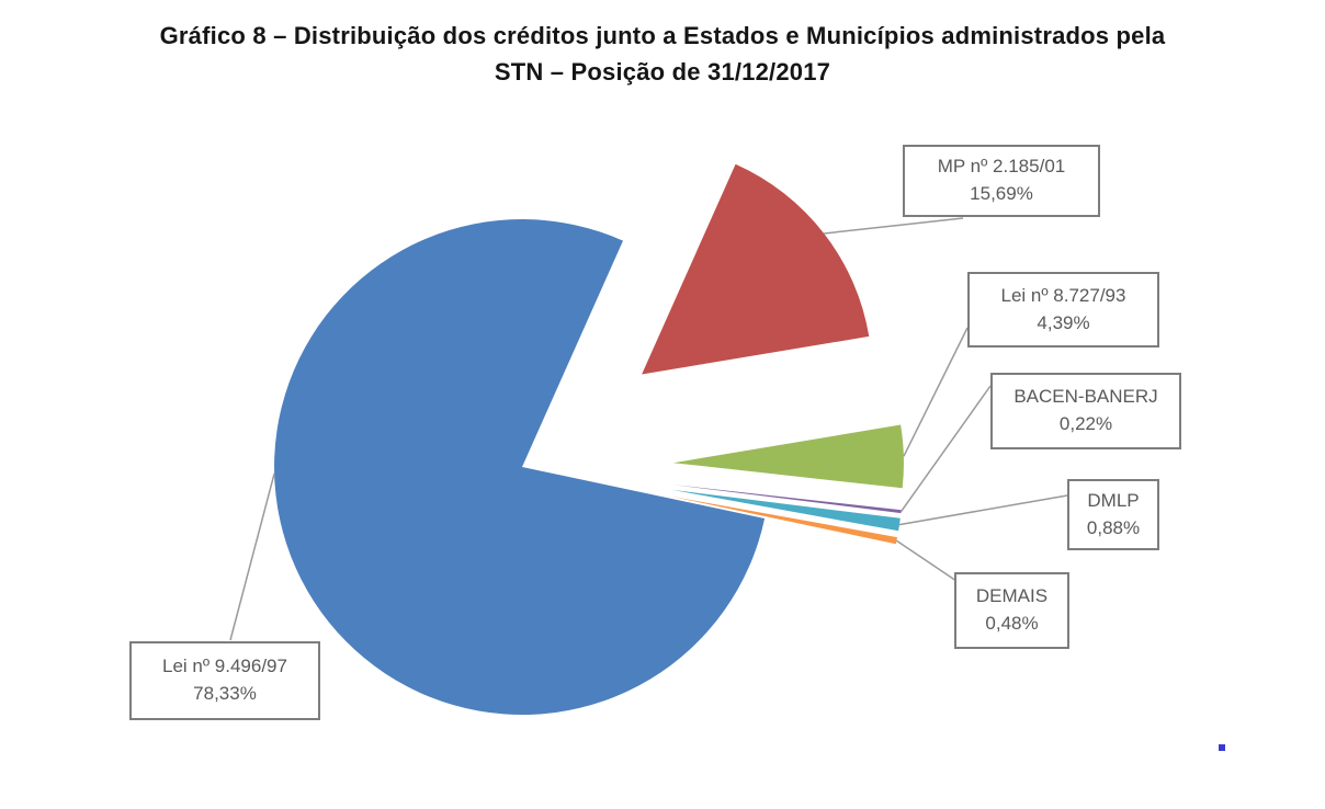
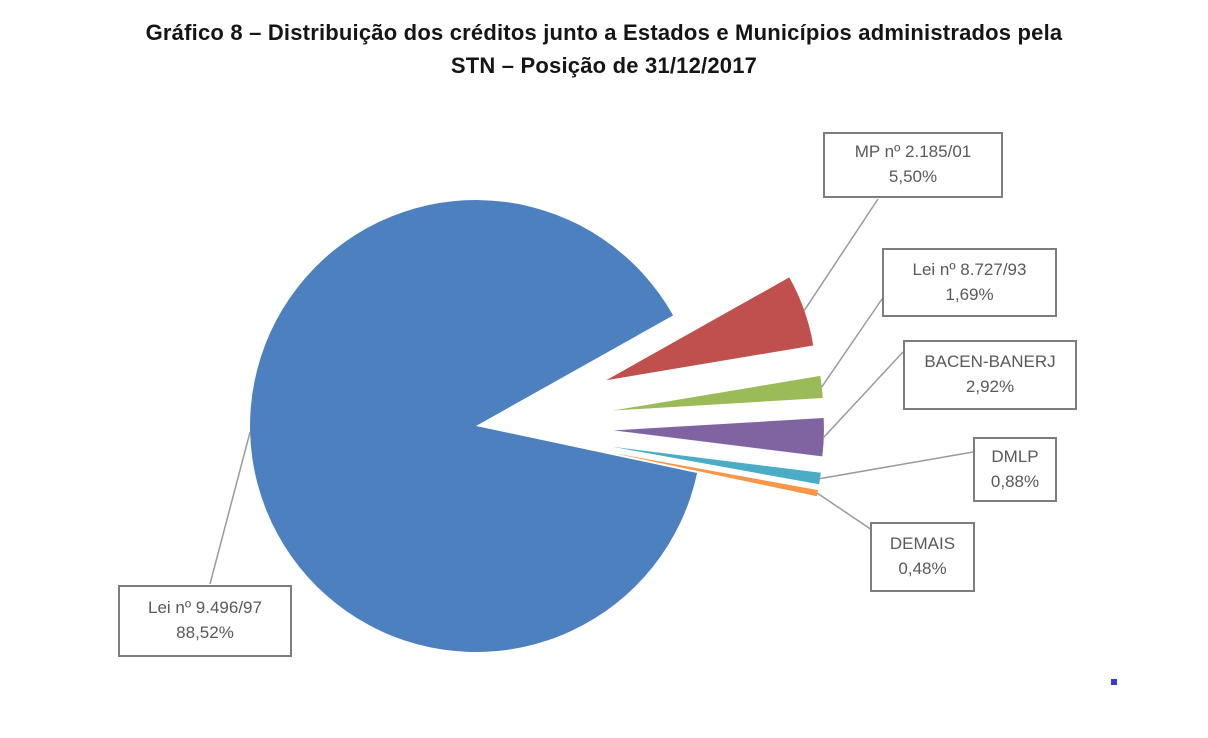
Lei nº 9.496/97: 78,33% -> 88,52%
MP nº 2.185/01: 15,69% -> 5,50%
Lei nº 8.727/93: 4,39% -> 1,69%
BACEN-BANERJ: 0,22% -> 2,92%
